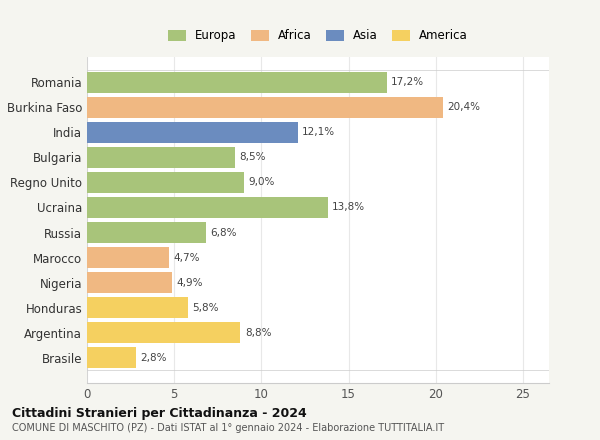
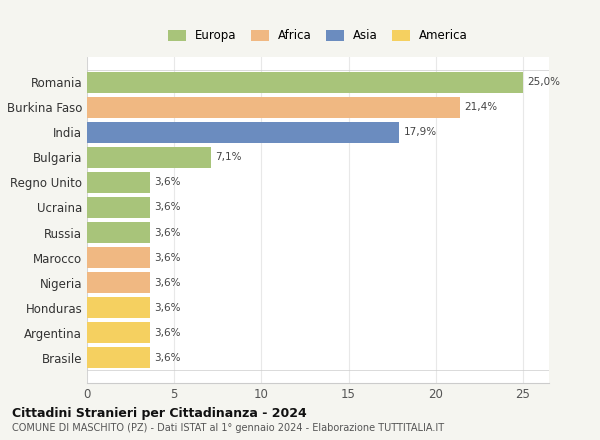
Romania: 17,2% -> 25,0%
Burkina Faso: 20,4% -> 21,4%
India: 12,1% -> 17,9%
Bulgaria: 8,5% -> 7,1%
Regno Unito: 9,0% -> 3,6%
Ucraina: 13,8% -> 3,6%
Russia: 6,8% -> 3,6%
Marocco: 4,7% -> 3,6%
Nigeria: 4,9% -> 3,6%
Honduras: 5,8% -> 3,6%
Argentina: 8,8% -> 3,6%
Brasile: 2,8% -> 3,6%
